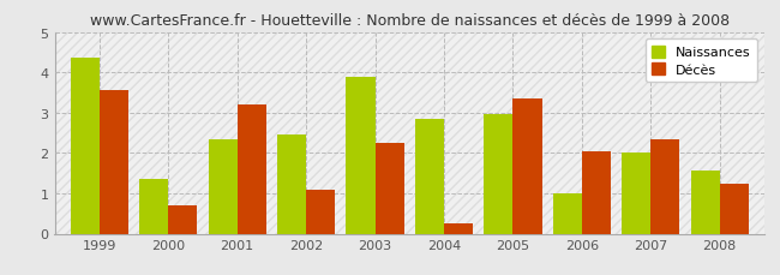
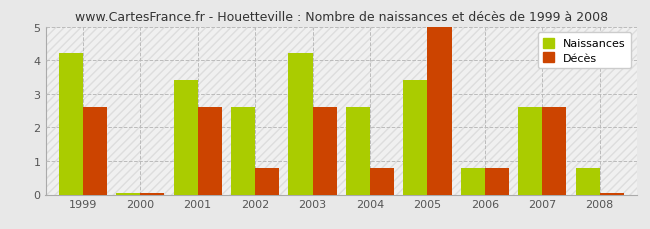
Naissances/1999: 4.35 -> 4.20
Décès/1999: 3.55 -> 2.60
Naissances/2000: 1.35 -> 0.05
Décès/2000: 0.70 -> 0.05
Naissances/2001: 2.35 -> 3.40
Décès/2001: 3.20 -> 2.60
Naissances/2002: 2.45 -> 2.60
Décès/2002: 1.10 -> 0.80
Naissances/2003: 3.90 -> 4.20
Décès/2003: 2.25 -> 2.60
Naissances/2004: 2.85 -> 2.60
Décès/2004: 0.25 -> 0.80
Naissances/2005: 2.95 -> 3.40
Décès/2005: 3.35 -> 5.00
Naissances/2006: 1.00 -> 0.80
Décès/2006: 2.05 -> 0.80
Naissances/2007: 2.00 -> 2.60
Décès/2007: 2.35 -> 2.60
Naissances/2008: 1.55 -> 0.80
Décès/2008: 1.25 -> 0.05
